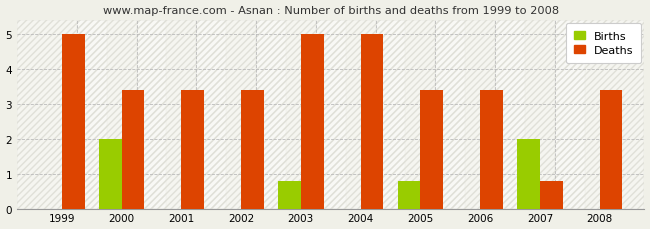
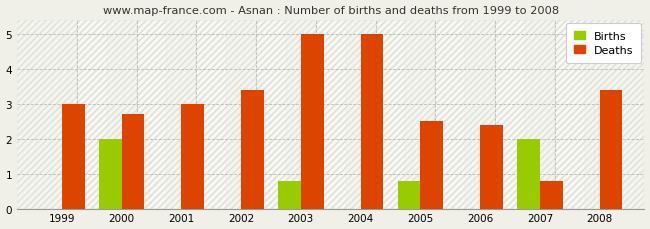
Deaths/1999: 5.0 -> 3.0
Deaths/2000: 3.4 -> 2.7
Deaths/2001: 3.4 -> 3.0
Deaths/2005: 3.4 -> 2.5
Deaths/2006: 3.4 -> 2.4
